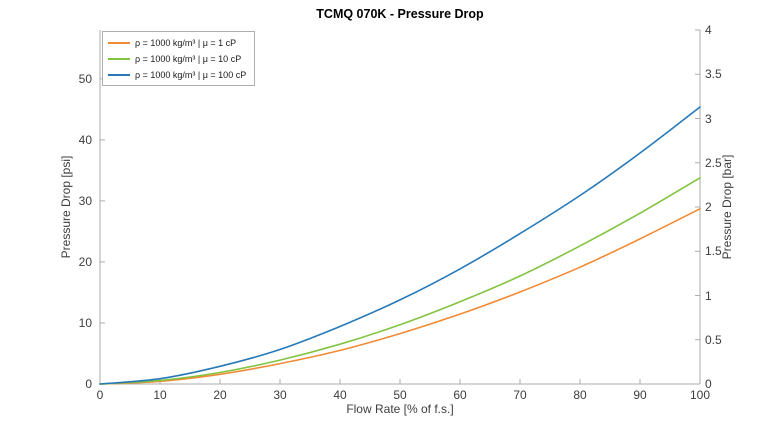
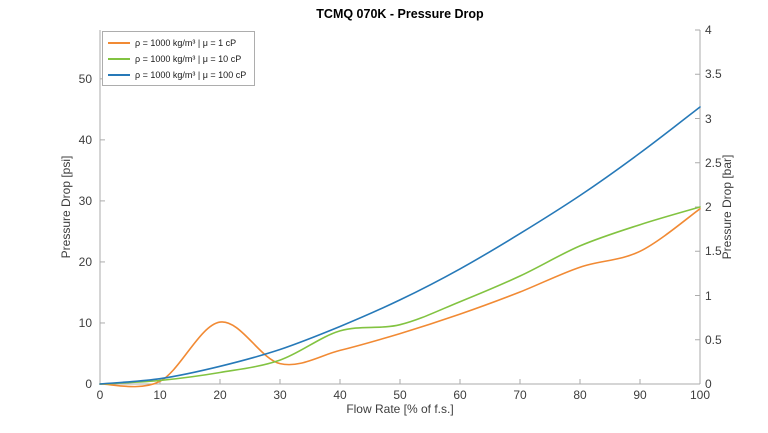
ρ = 1000 kg/m³ | μ = 1 cP/20: 0.1 -> 0.7
ρ = 1000 kg/m³ | μ = 10 cP/40: 0.5 -> 0.6
ρ = 1000 kg/m³ | μ = 1 cP/90: 1.6 -> 1.5
ρ = 1000 kg/m³ | μ = 10 cP/90: 1.9 -> 1.8
ρ = 1000 kg/m³ | μ = 10 cP/100: 2.3 -> 2.0
